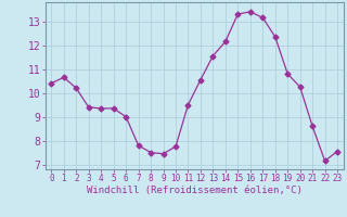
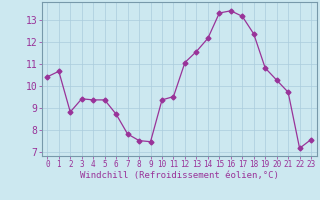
2: 10.20 -> 8.80
6: 9.00 -> 8.70
10: 7.75 -> 9.35
12: 10.55 -> 11.05
21: 8.60 -> 9.70
